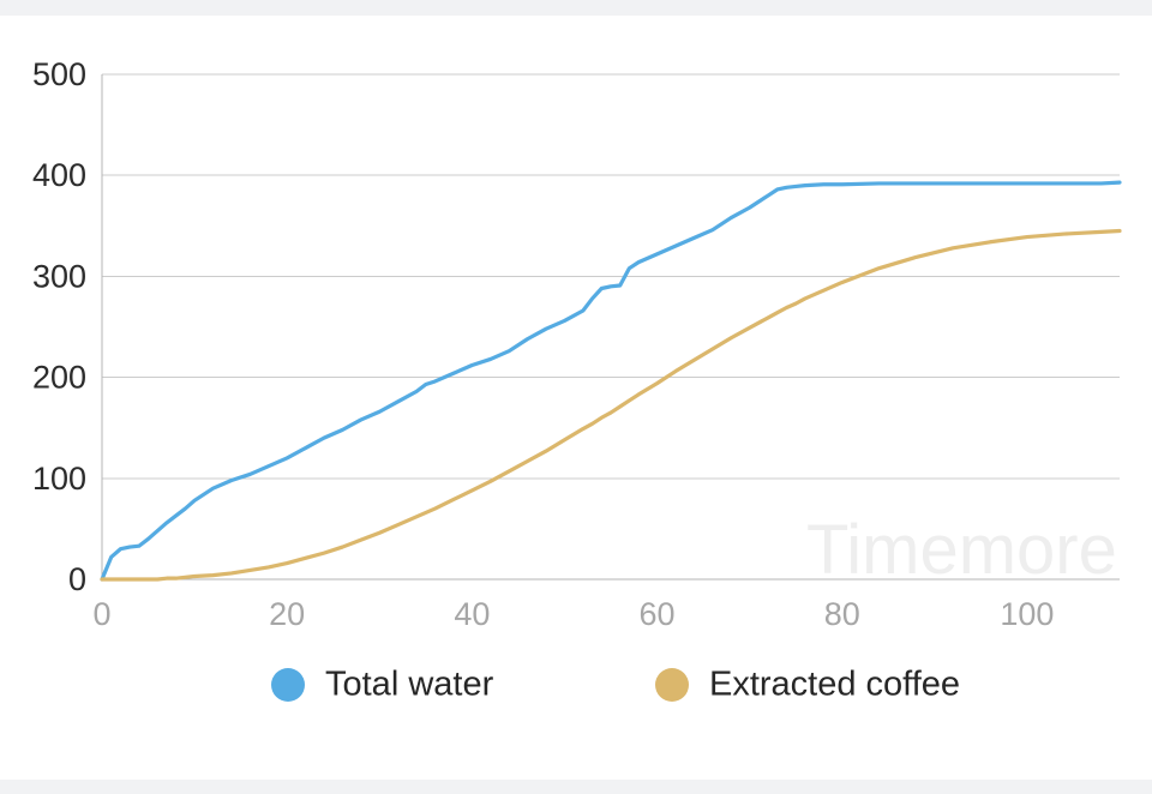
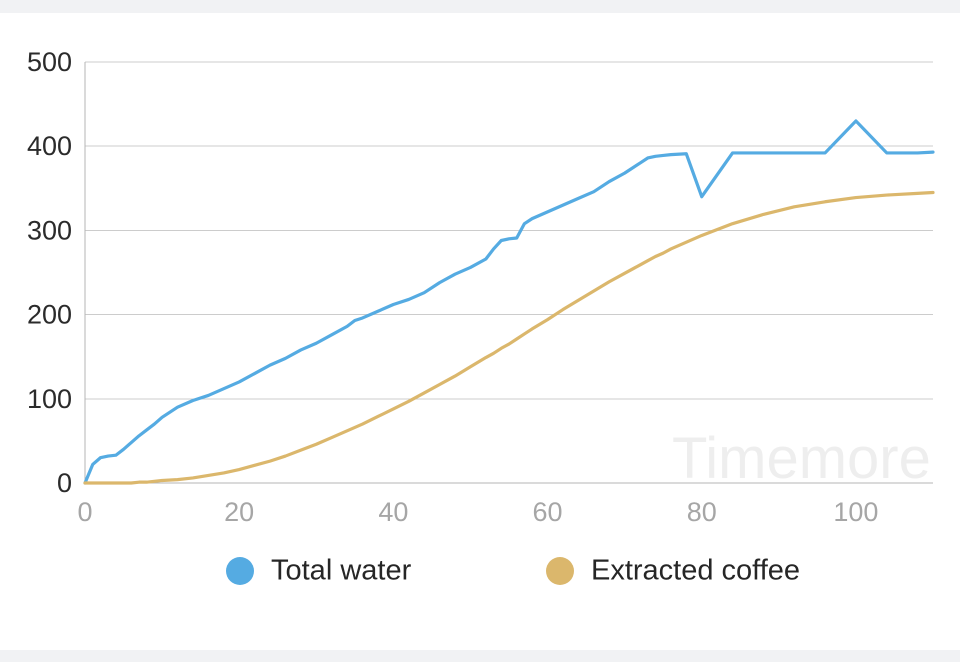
Total water/80: 390 -> 340
Total water/100: 390 -> 430
